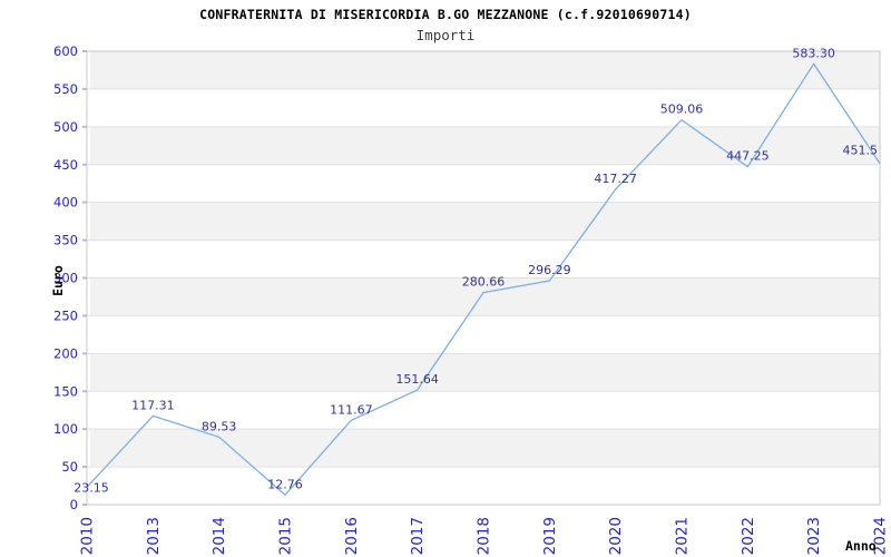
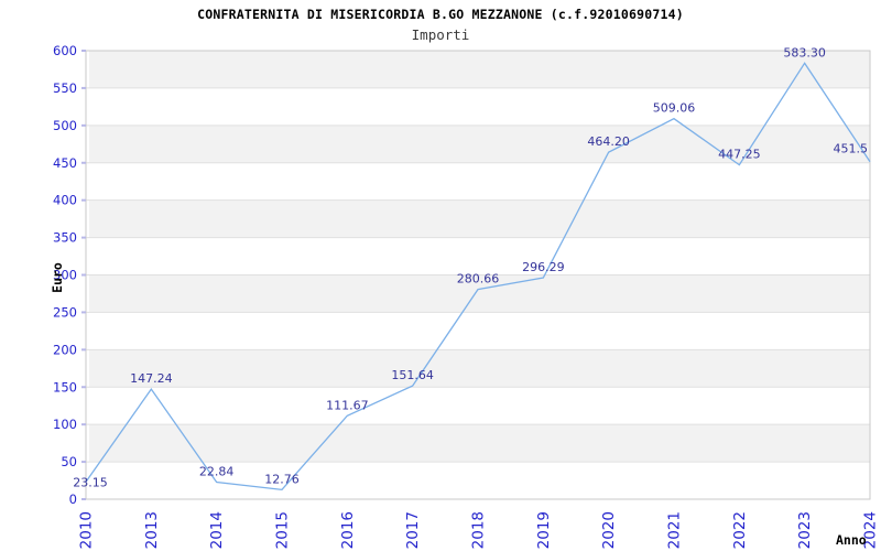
2013: 117.31 -> 147.24
2014: 89.53 -> 22.84
2020: 417.27 -> 464.20
